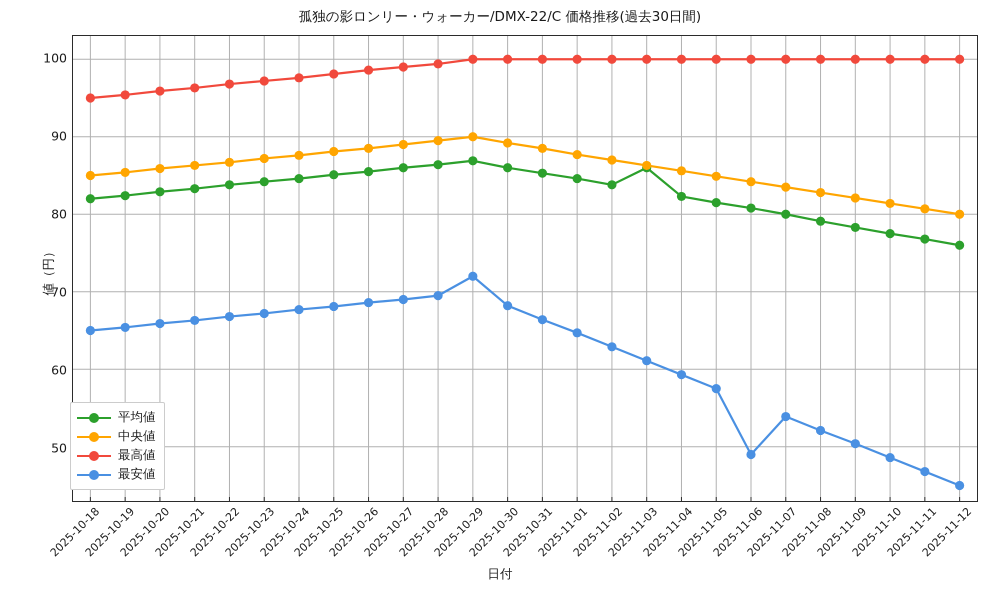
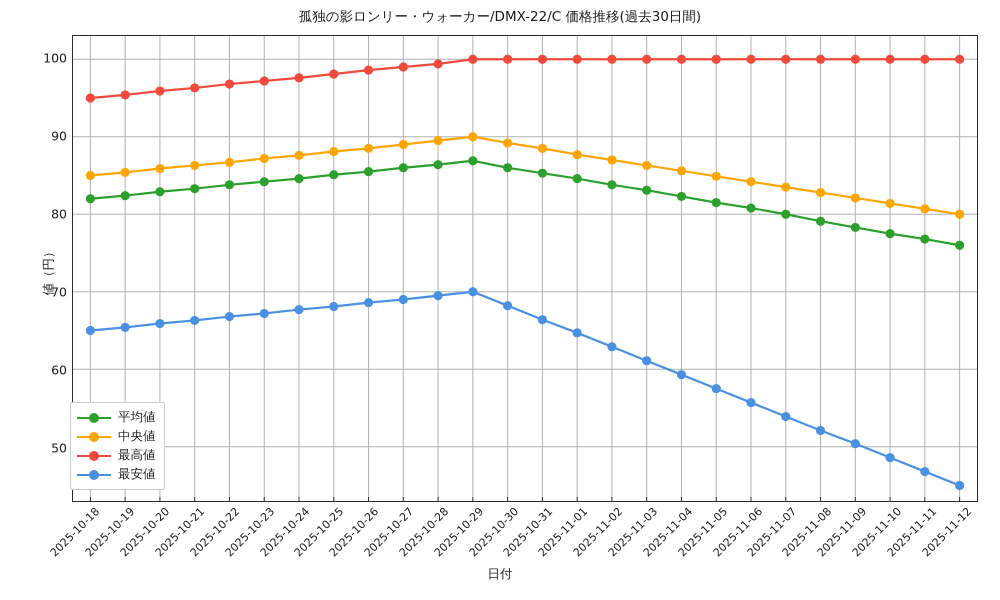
最安値/2025-10-29: 72 -> 70
平均値/2025-11-03: 86 -> 83
最安値/2025-11-06: 49 -> 56
